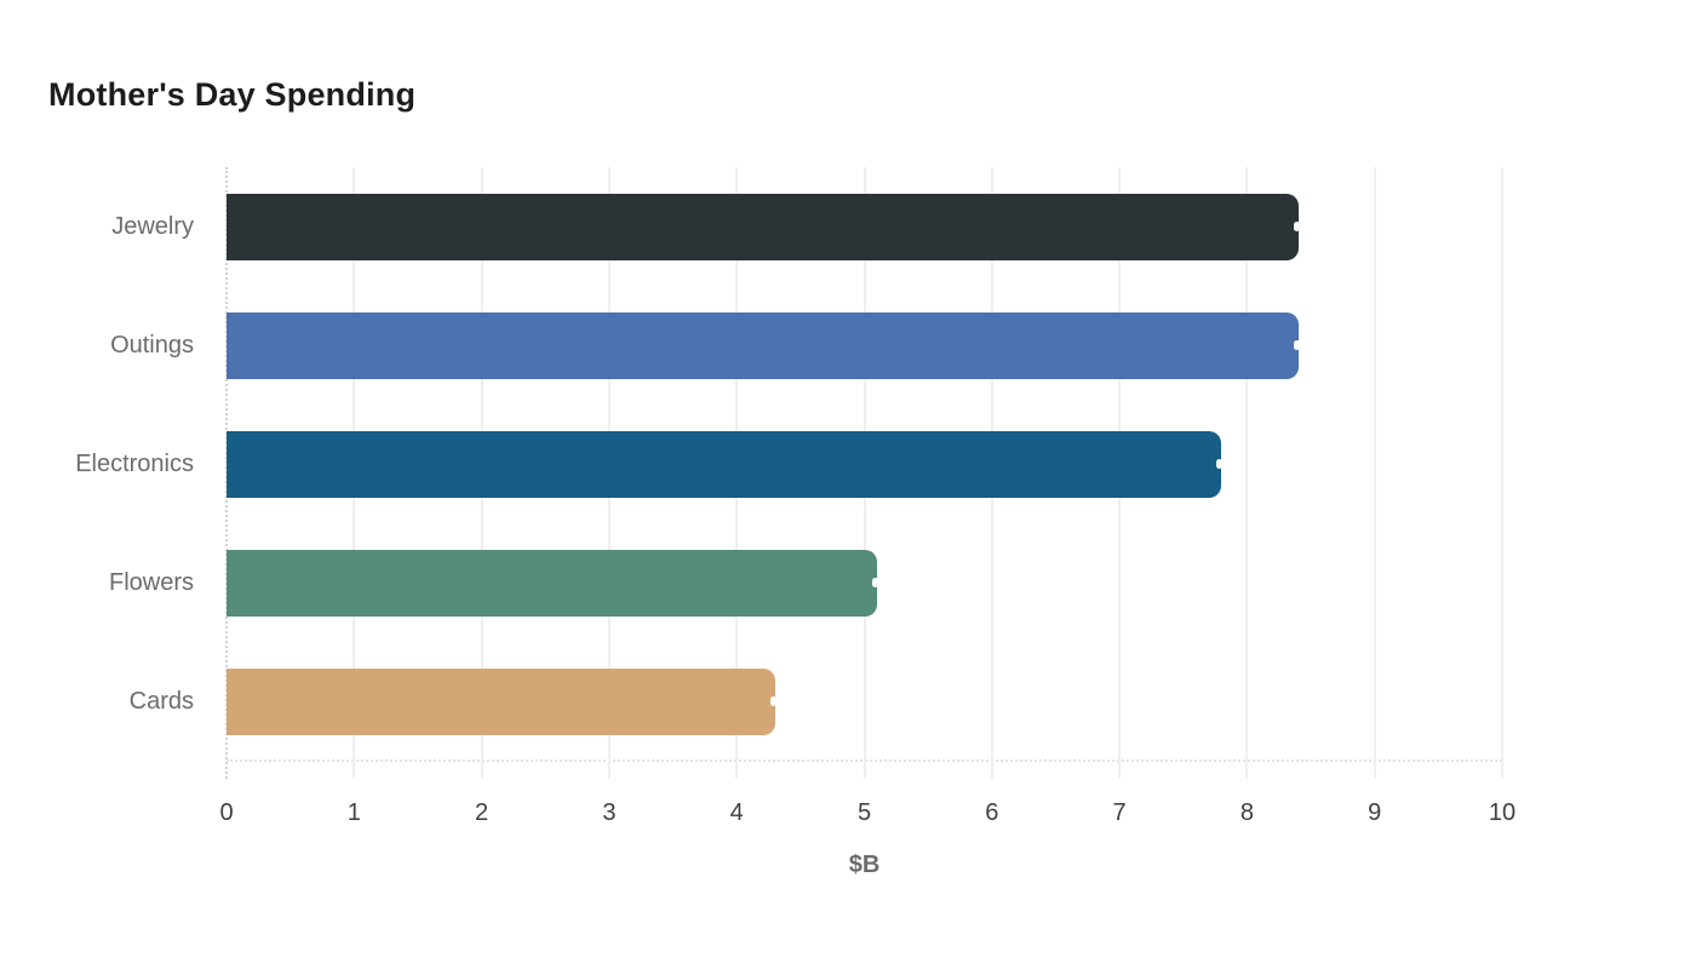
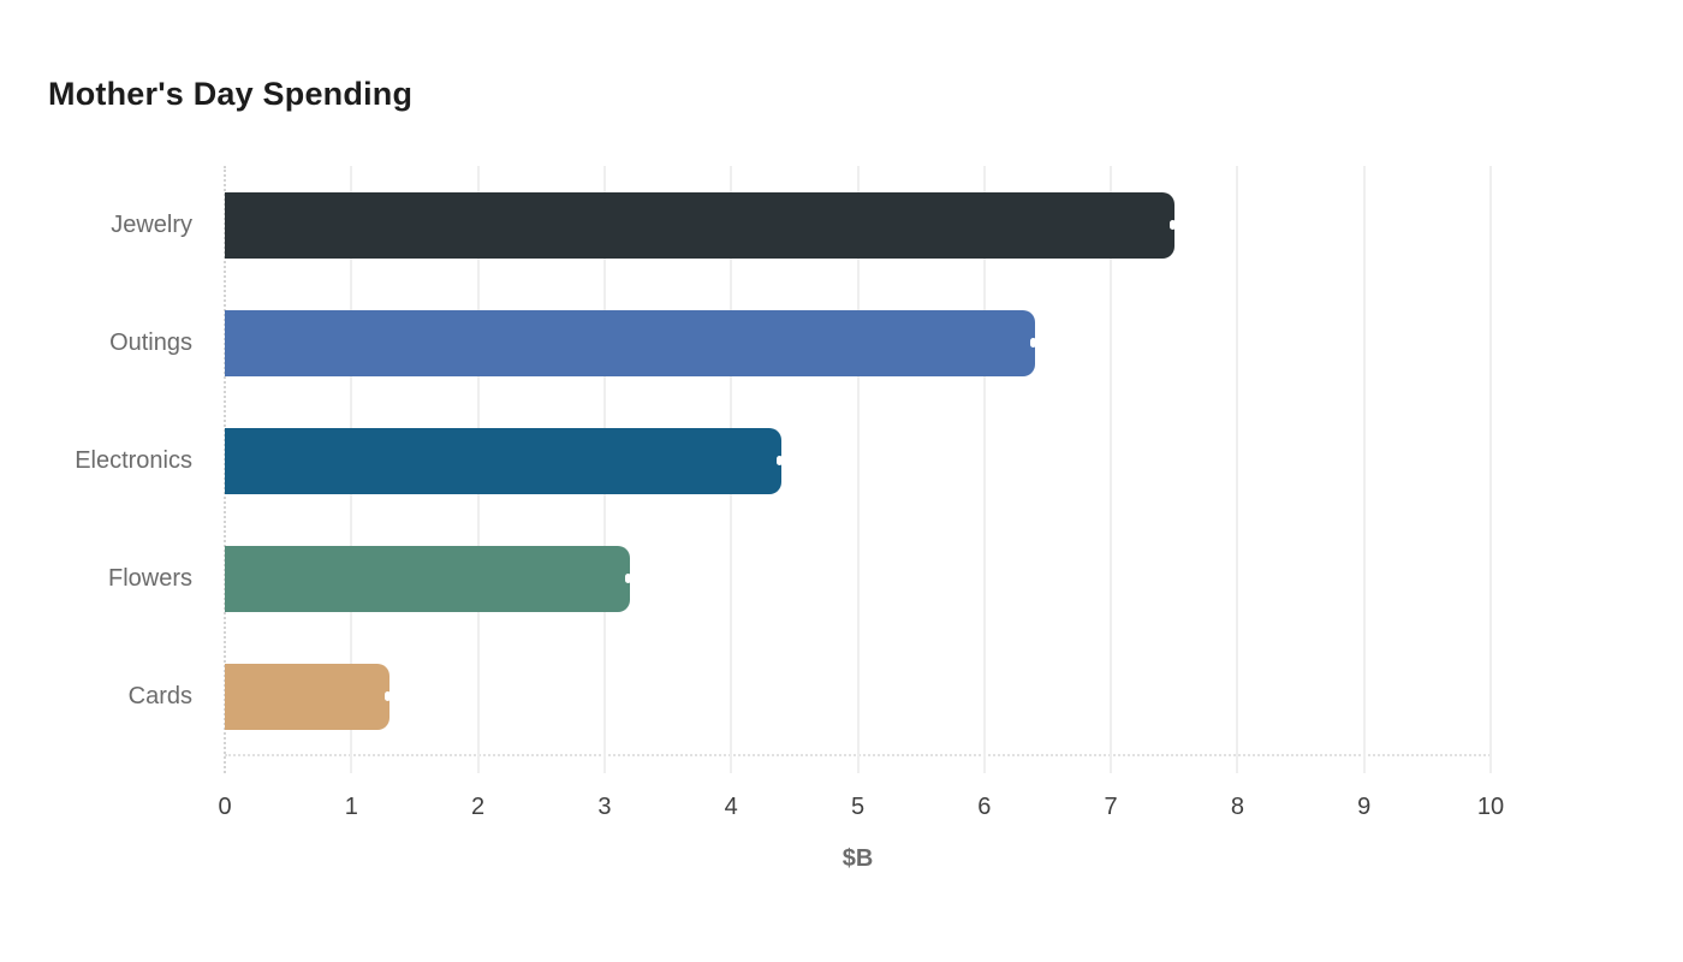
Jewelry: 8.4 -> 7.5
Outings: 8.4 -> 6.4
Electronics: 7.8 -> 4.4
Flowers: 5.1 -> 3.2
Cards: 4.3 -> 1.3
